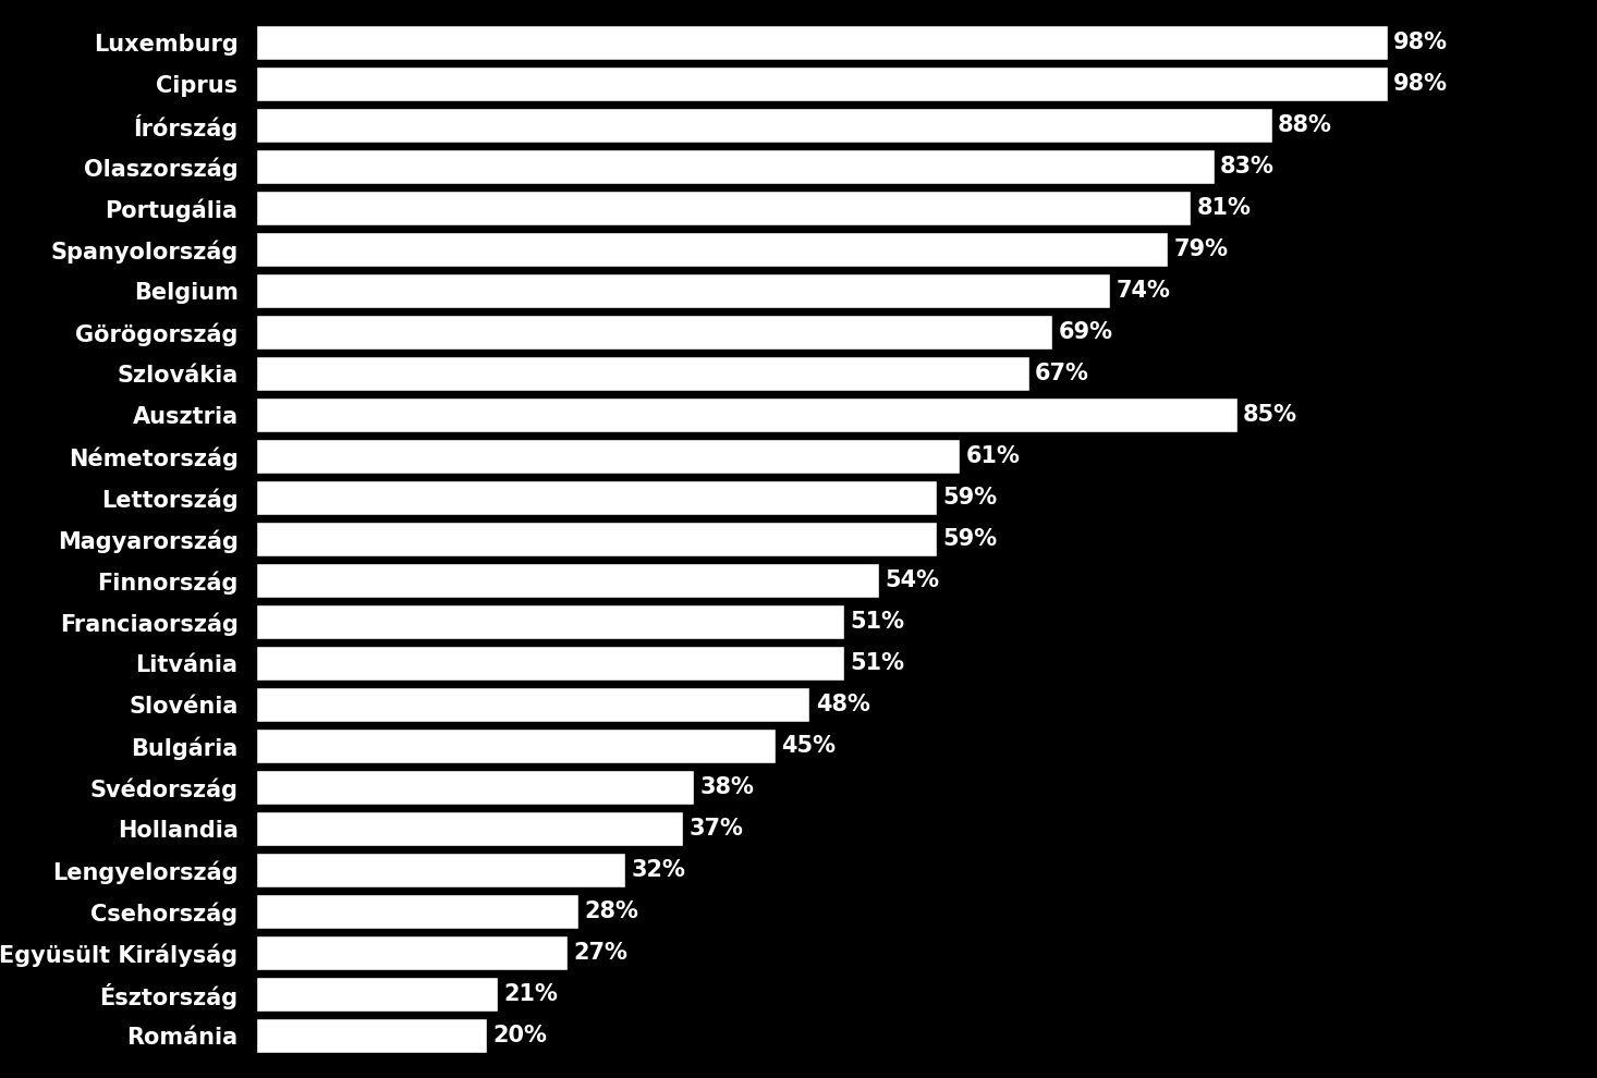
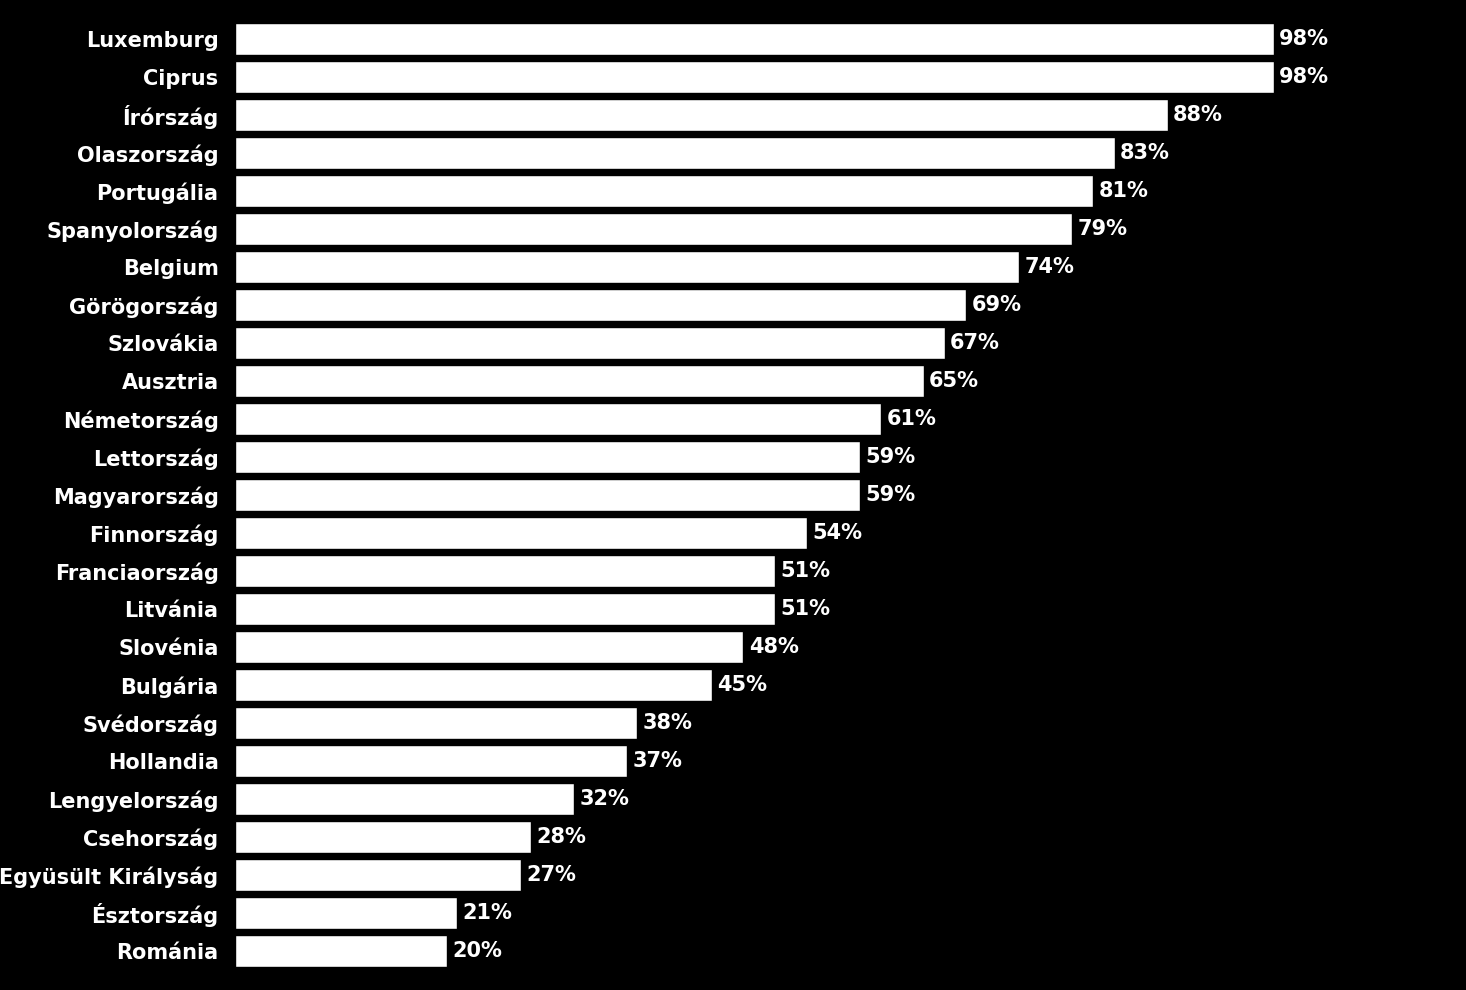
Ausztria: 85% -> 65%
